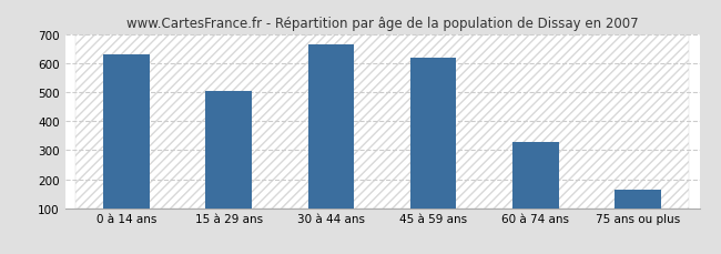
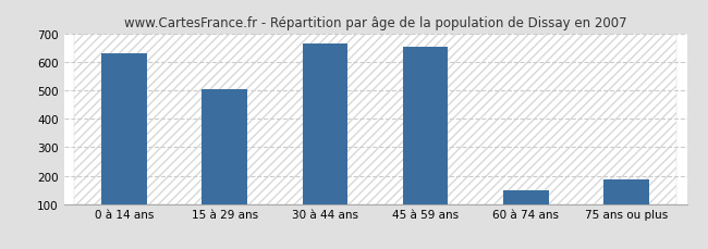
45 à 59 ans: 620 -> 655
60 à 74 ans: 330 -> 150
75 ans ou plus: 163 -> 185
